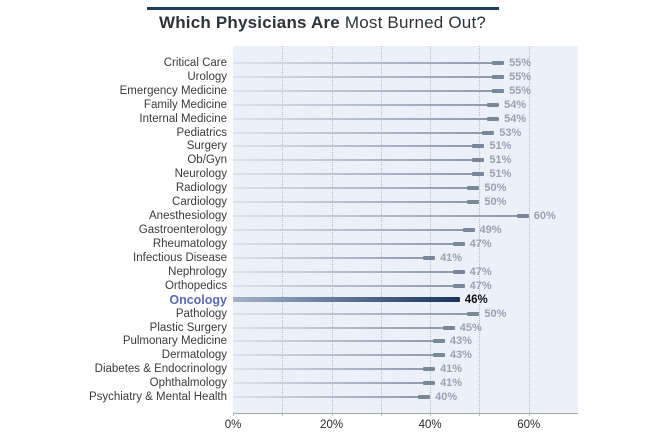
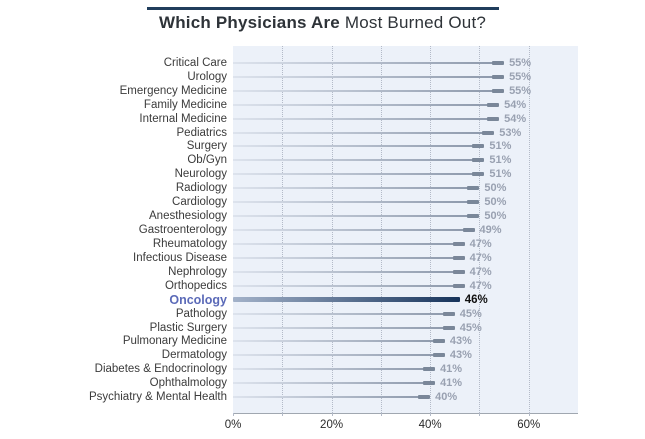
Anesthesiology: 60% -> 50%
Infectious Disease: 41% -> 47%
Pathology: 50% -> 45%
